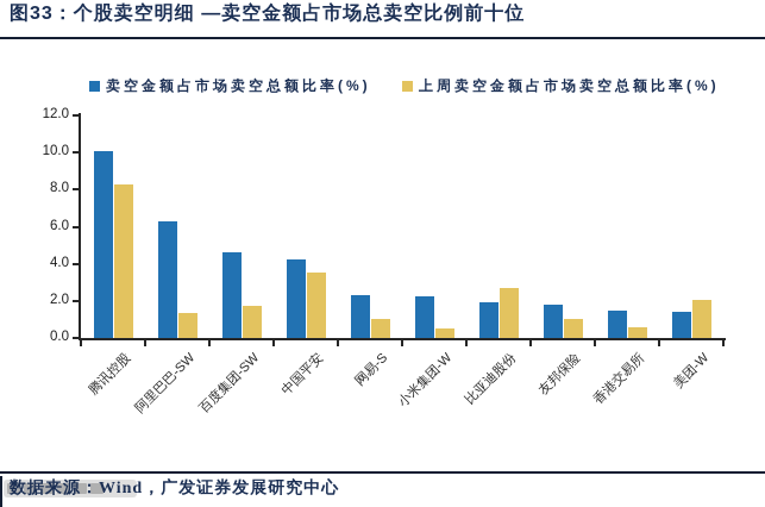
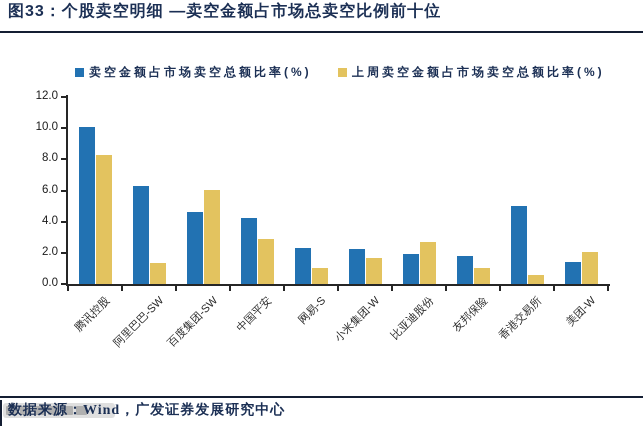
上周卖空金额占市场卖空总额比率(%)/百度集团-SW: 1.8 -> 6.0
上周卖空金额占市场卖空总额比率(%)/中国平安: 3.5 -> 2.9
上周卖空金额占市场卖空总额比率(%)/小米集团-W: 0.5 -> 1.7
卖空金额占市场卖空总额比率(%)/香港交易所: 1.5 -> 5.0
